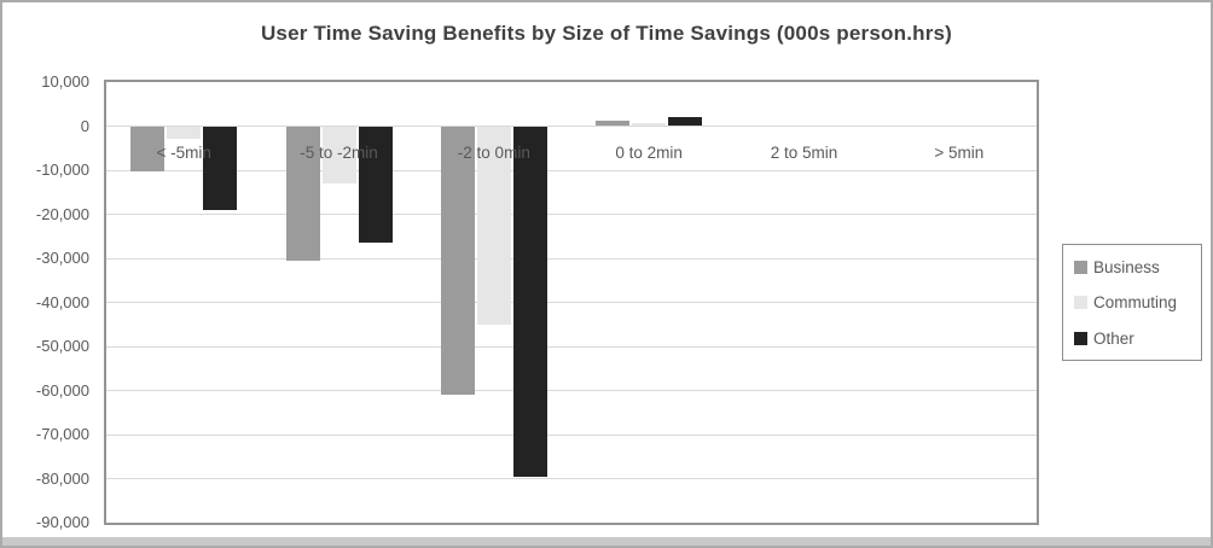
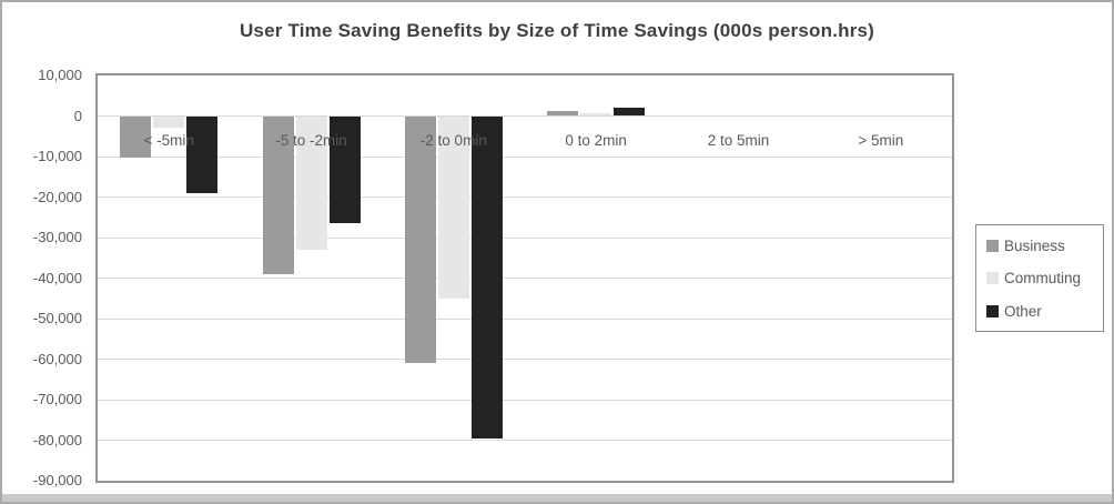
Business/-5 to -2min: -30000 -> -39000
Commuting/-5 to -2min: -13000 -> -33000
